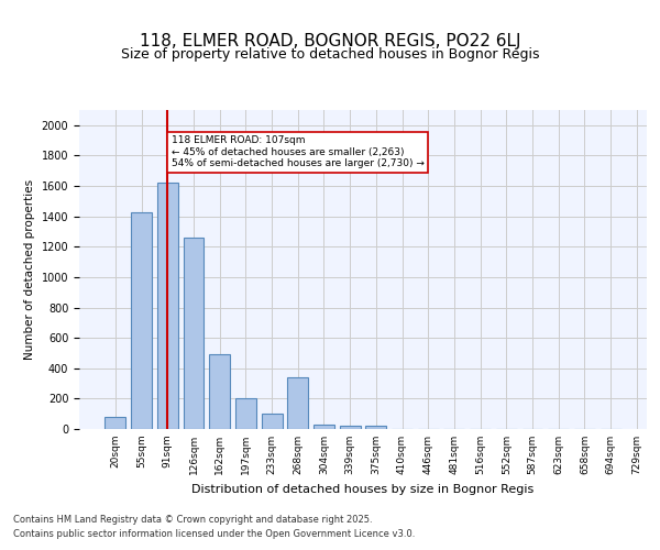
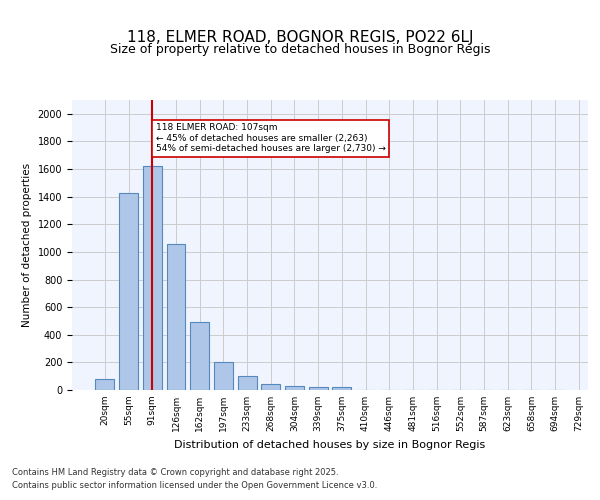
126sqm: 1260 -> 1060
268sqm: 340 -> 40
